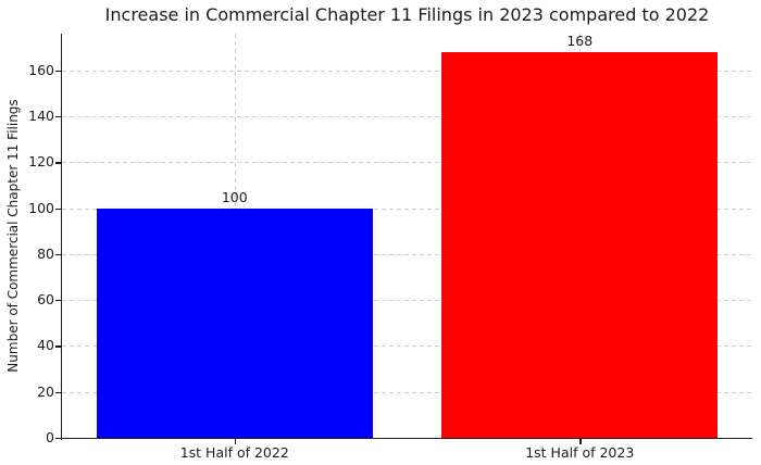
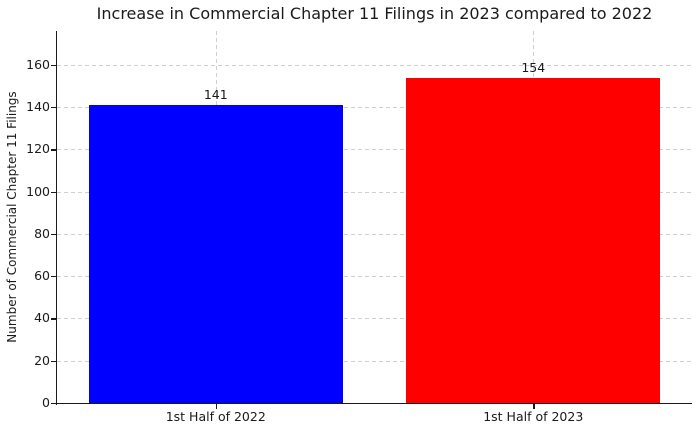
1st Half of 2022: 100 -> 141
1st Half of 2023: 168 -> 154
